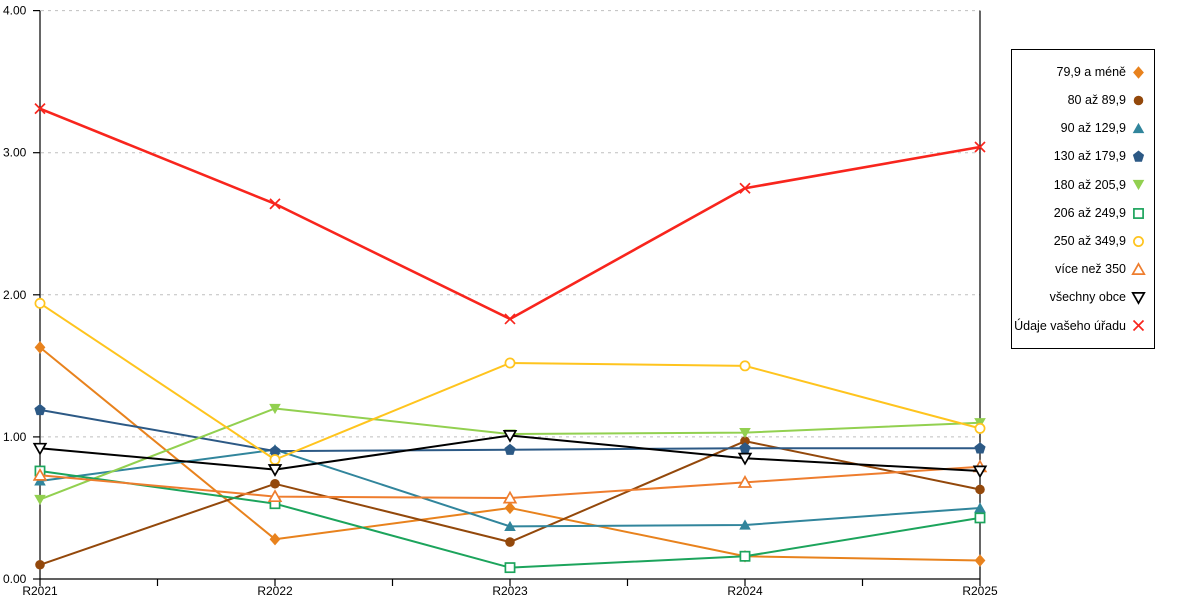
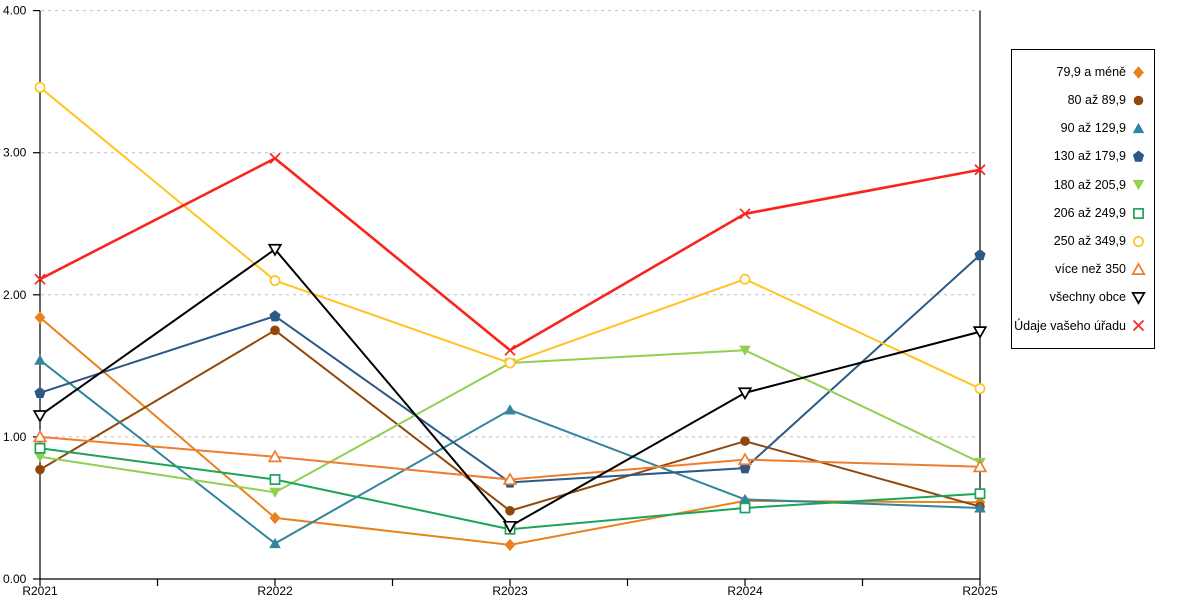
79,9 a méně/R2021: 1.63 -> 1.84
80 až 89,9/R2021: 0.10 -> 0.77
90 až 129,9/R2021: 0.69 -> 1.54
130 až 179,9/R2021: 1.19 -> 1.31
180 až 205,9/R2021: 0.56 -> 0.86
206 až 249,9/R2021: 0.76 -> 0.92
250 až 349,9/R2021: 1.94 -> 3.46
více než 350/R2021: 0.73 -> 1.00
všechny obce/R2021: 0.92 -> 1.15
Údaje vašeho úřadu/R2021: 3.31 -> 2.11
79,9 a méně/R2022: 0.28 -> 0.43
80 až 89,9/R2022: 0.67 -> 1.75
90 až 129,9/R2022: 0.91 -> 0.25
130 až 179,9/R2022: 0.90 -> 1.85
180 až 205,9/R2022: 1.20 -> 0.61
206 až 249,9/R2022: 0.53 -> 0.70
250 až 349,9/R2022: 0.84 -> 2.10
více než 350/R2022: 0.58 -> 0.86
všechny obce/R2022: 0.77 -> 2.32
Údaje vašeho úřadu/R2022: 2.64 -> 2.96
79,9 a méně/R2023: 0.50 -> 0.24
80 až 89,9/R2023: 0.26 -> 0.48
90 až 129,9/R2023: 0.37 -> 1.19
130 až 179,9/R2023: 0.91 -> 0.68
180 až 205,9/R2023: 1.02 -> 1.52
206 až 249,9/R2023: 0.08 -> 0.35
více než 350/R2023: 0.57 -> 0.70
všechny obce/R2023: 1.01 -> 0.37
Údaje vašeho úřadu/R2023: 1.83 -> 1.61
79,9 a méně/R2024: 0.16 -> 0.55
90 až 129,9/R2024: 0.38 -> 0.56
130 až 179,9/R2024: 0.92 -> 0.78
180 až 205,9/R2024: 1.03 -> 1.61
206 až 249,9/R2024: 0.16 -> 0.50
250 až 349,9/R2024: 1.50 -> 2.11
více než 350/R2024: 0.68 -> 0.84
všechny obce/R2024: 0.85 -> 1.31
Údaje vašeho úřadu/R2024: 2.75 -> 2.57
79,9 a méně/R2025: 0.13 -> 0.54
80 až 89,9/R2025: 0.63 -> 0.51
130 až 179,9/R2025: 0.92 -> 2.28
180 až 205,9/R2025: 1.10 -> 0.82
206 až 249,9/R2025: 0.43 -> 0.60
250 až 349,9/R2025: 1.06 -> 1.34
všechny obce/R2025: 0.76 -> 1.74
Údaje vašeho úřadu/R2025: 3.04 -> 2.88
